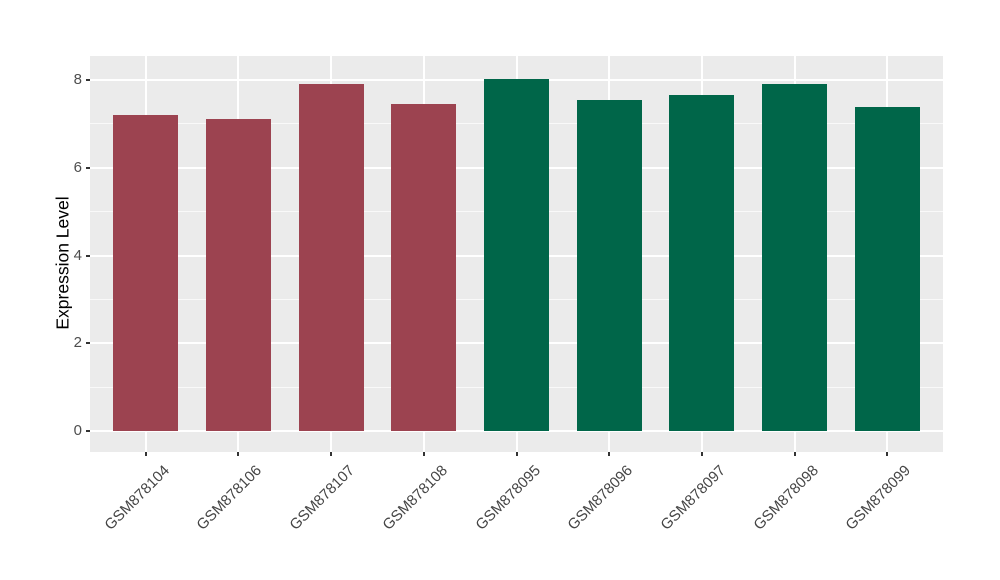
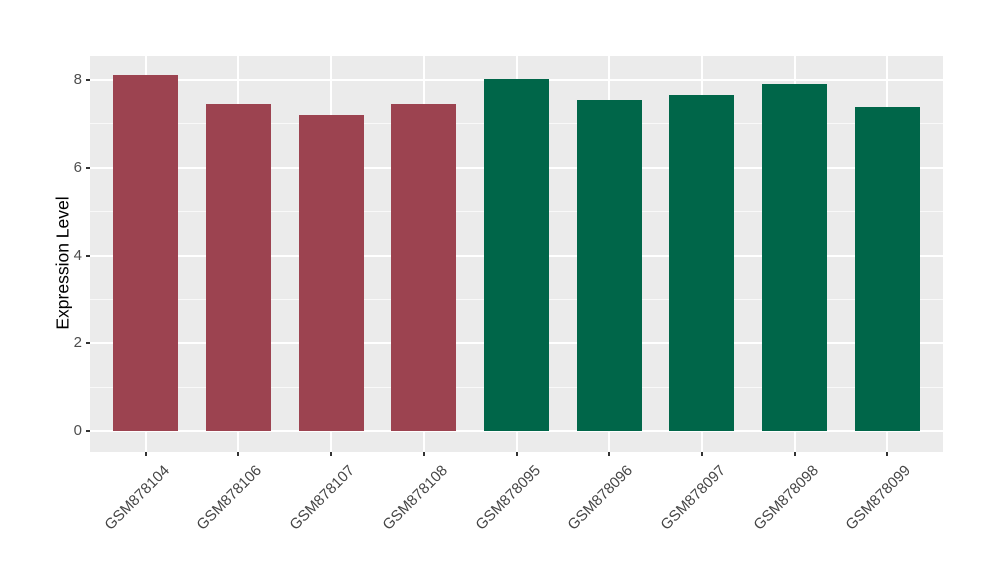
GSM878104: 7.2 -> 8.1
GSM878106: 7.1 -> 7.5
GSM878107: 7.9 -> 7.2
